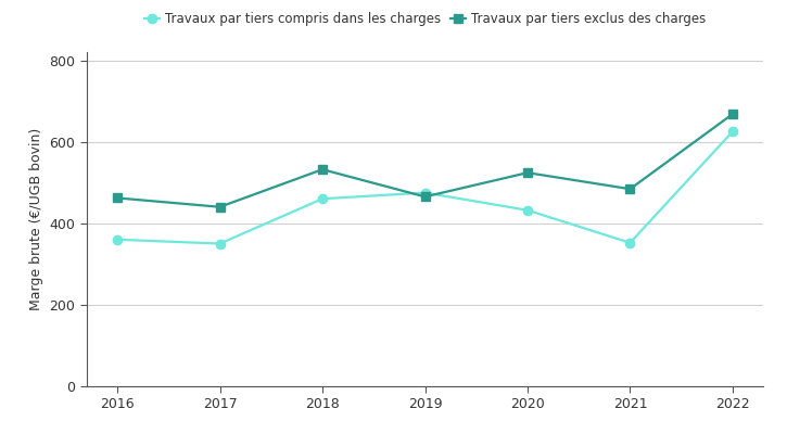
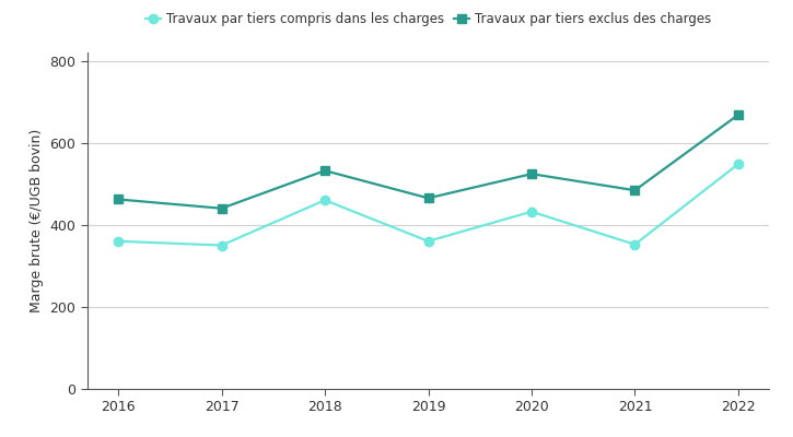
Travaux par tiers compris dans les charges/2019: 475 -> 360
Travaux par tiers compris dans les charges/2022: 625 -> 548
